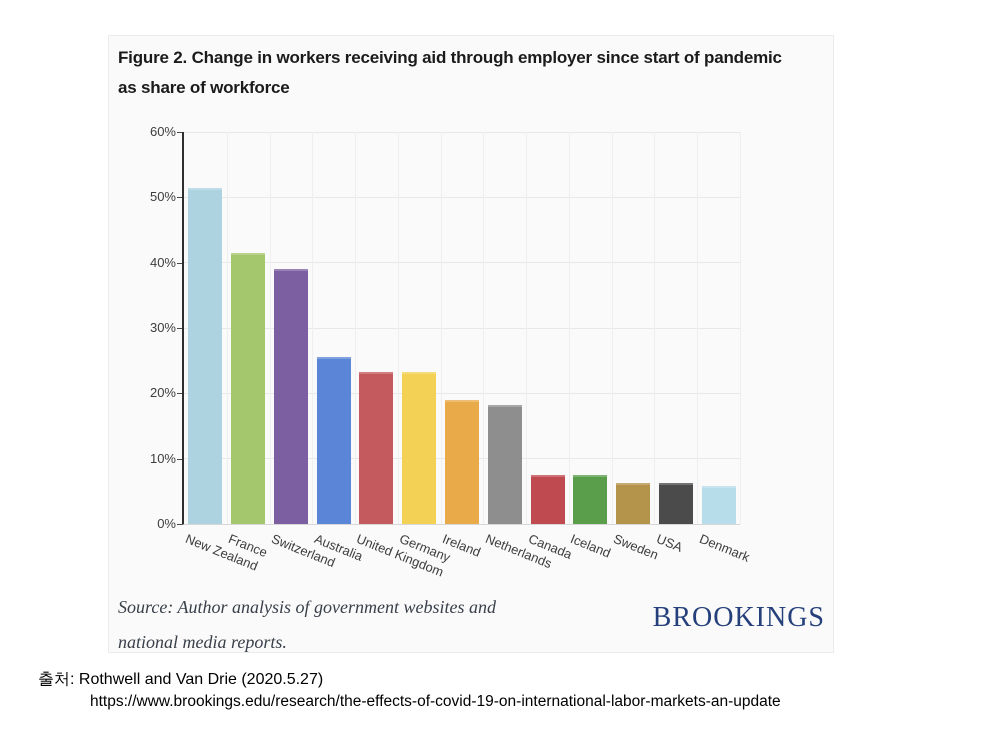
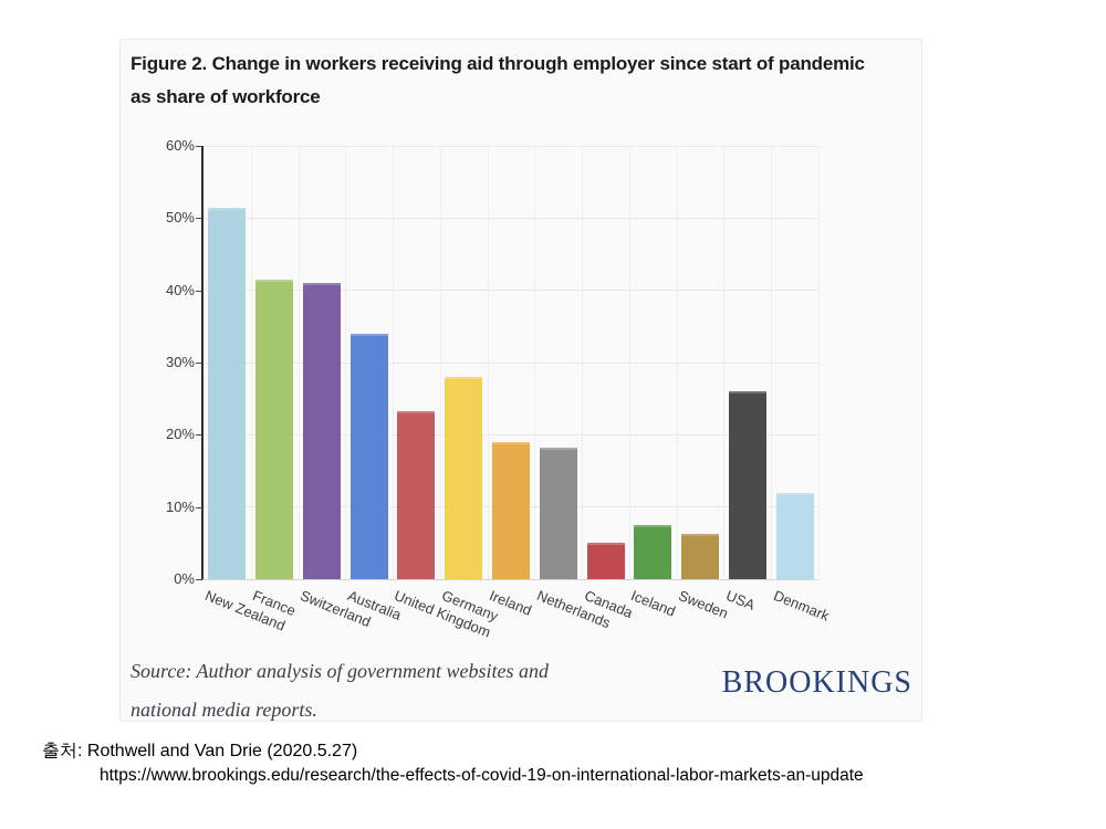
Switzerland: 39% -> 41%
Australia: 26% -> 34%
Germany: 23% -> 28%
Canada: 8% -> 5%
USA: 6% -> 26%
Denmark: 6% -> 12%
